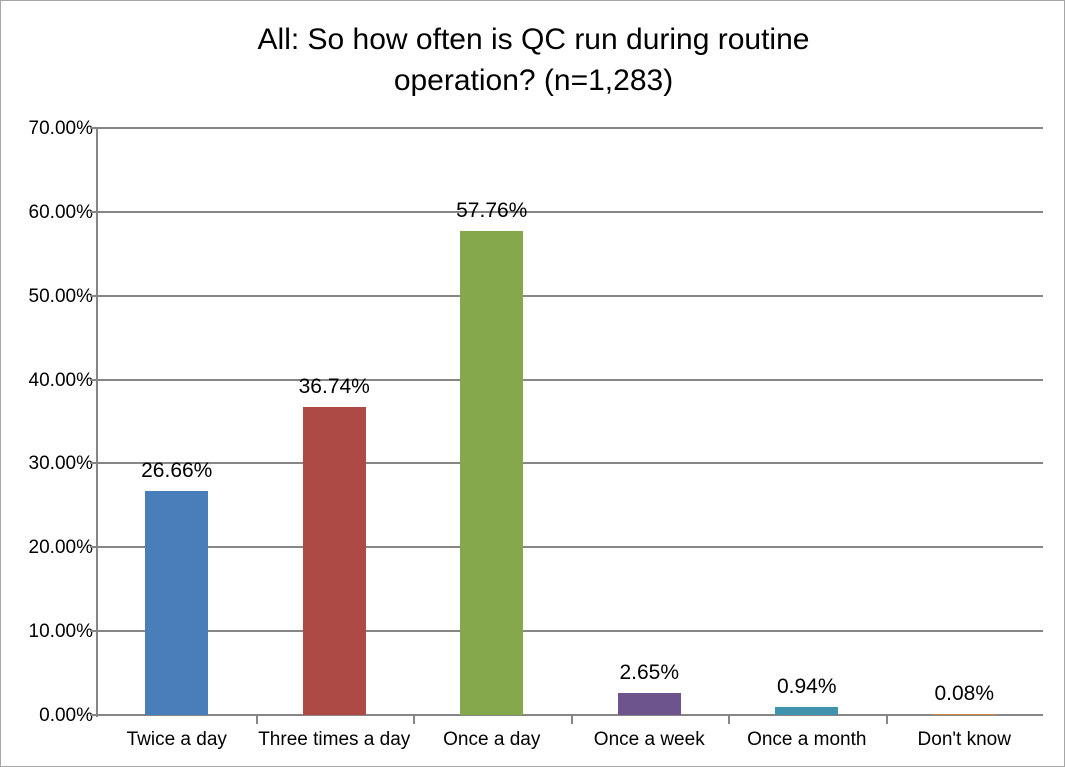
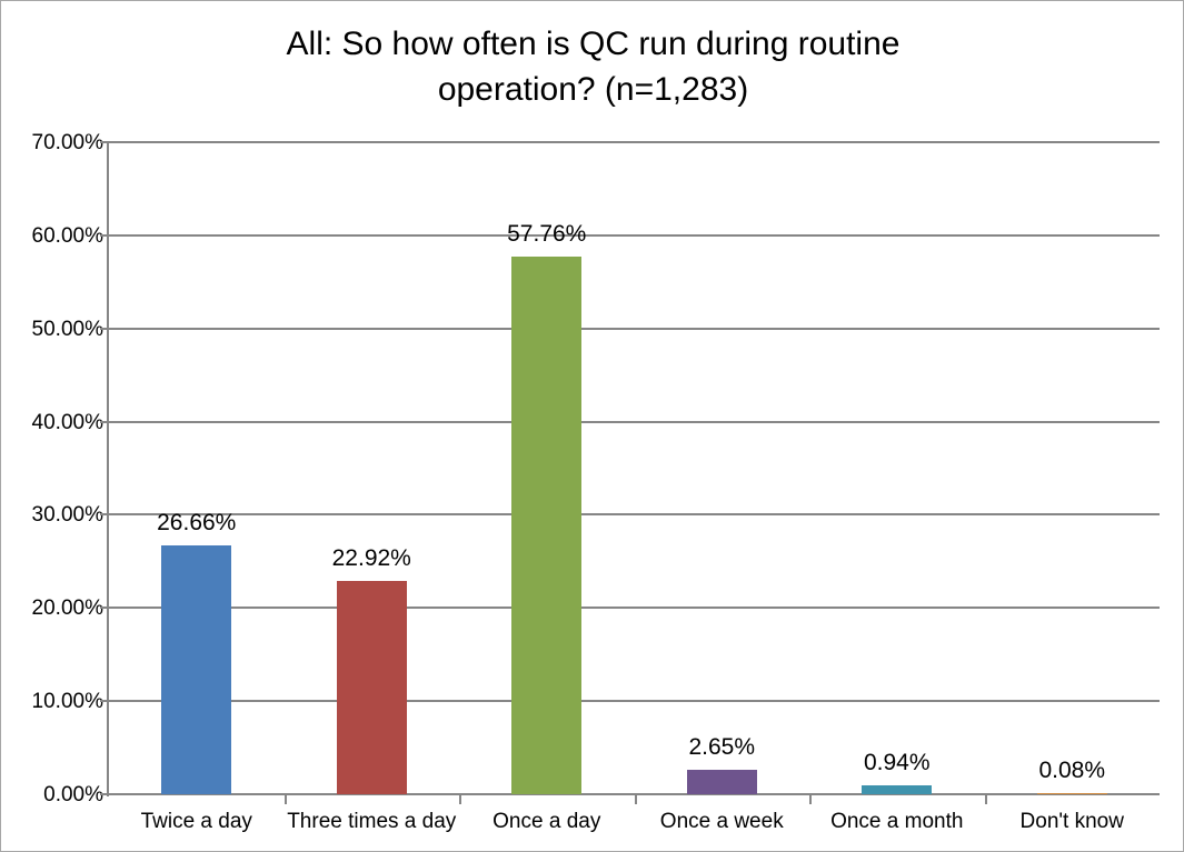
Three times a day: 36.74% -> 22.92%
